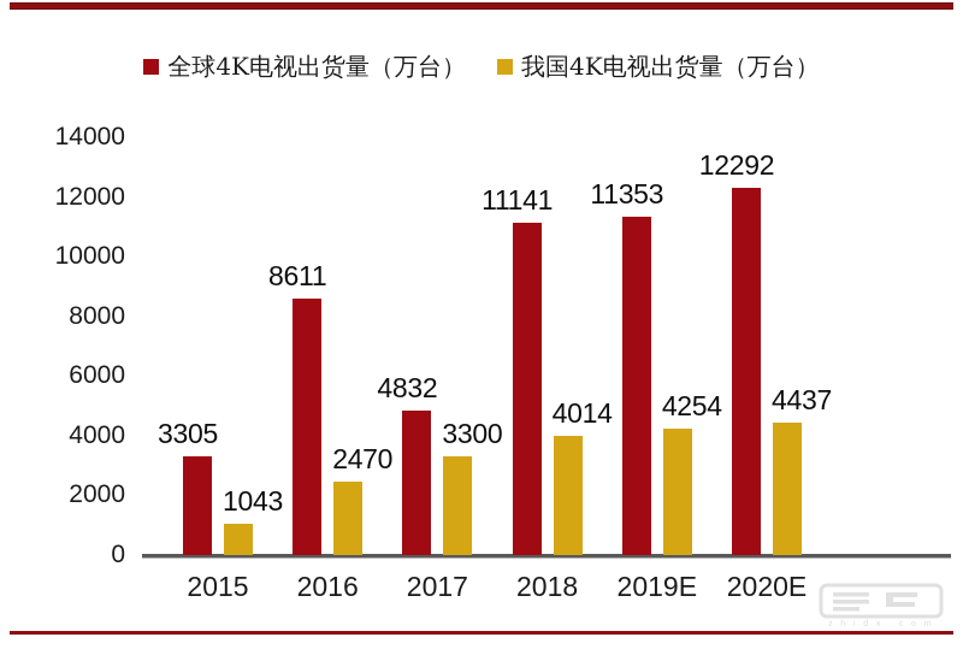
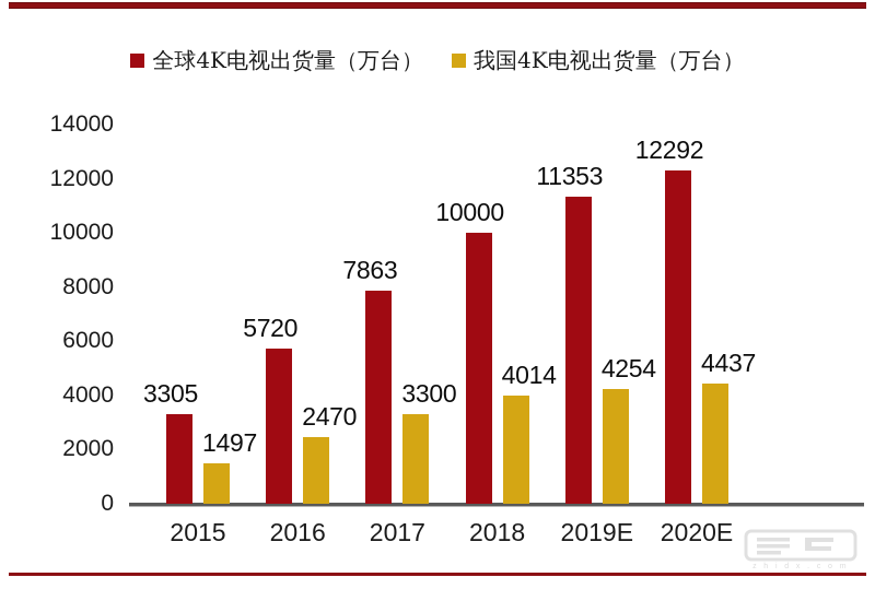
我国4K电视出货量（万台）/2015: 1043 -> 1497
全球4K电视出货量（万台）/2016: 8611 -> 5720
全球4K电视出货量（万台）/2017: 4832 -> 7863
全球4K电视出货量（万台）/2018: 11141 -> 10000
